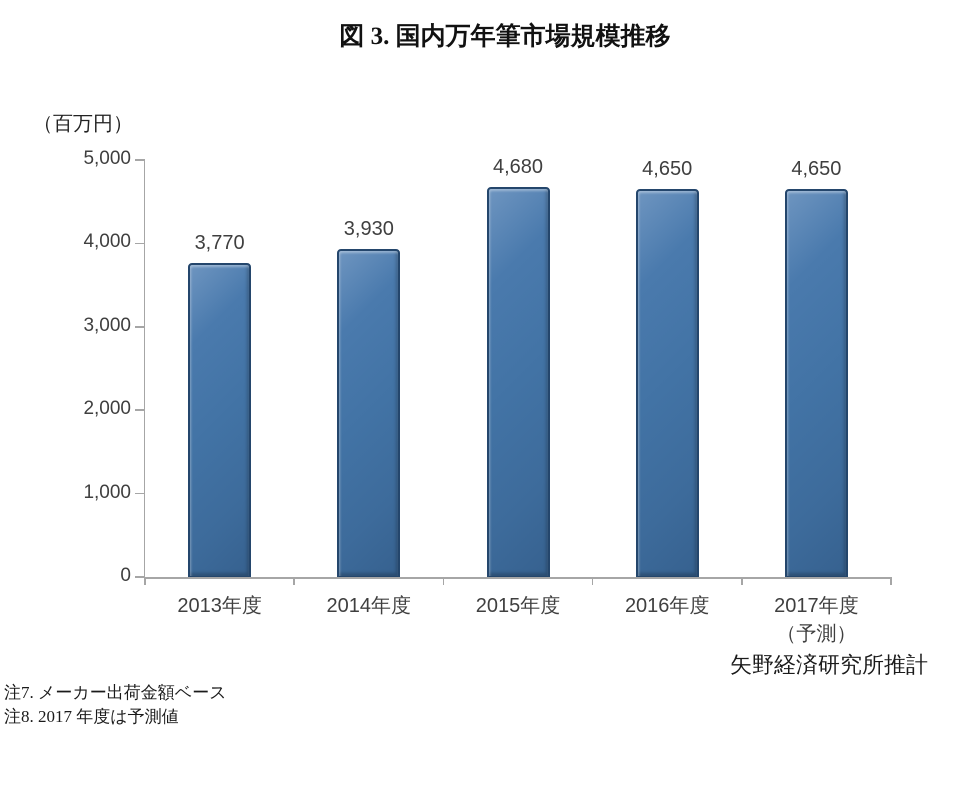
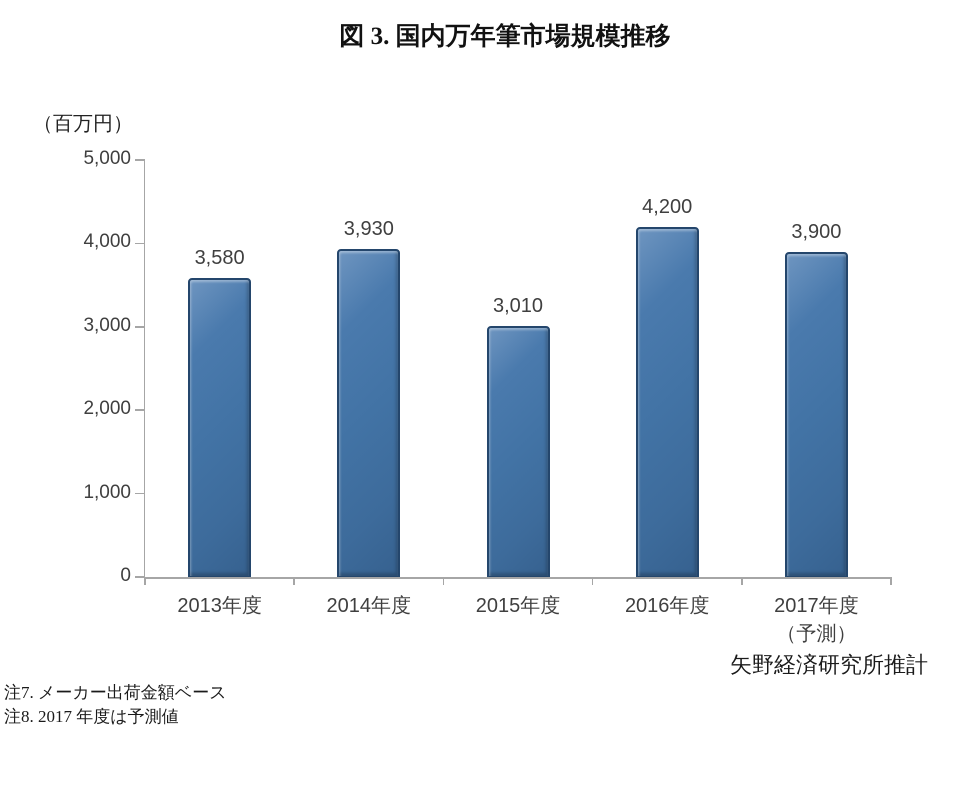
2013年度: 3,770 -> 3,580
2015年度: 4,680 -> 3,010
2016年度: 4,650 -> 4,200
2017年度: 4,650 -> 3,900
